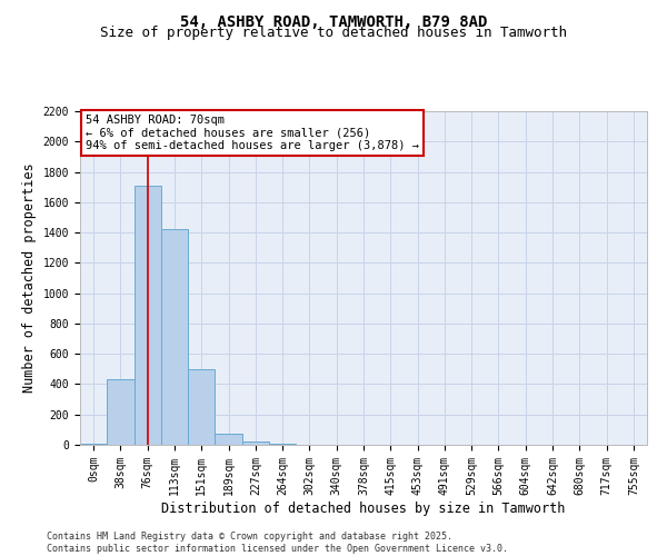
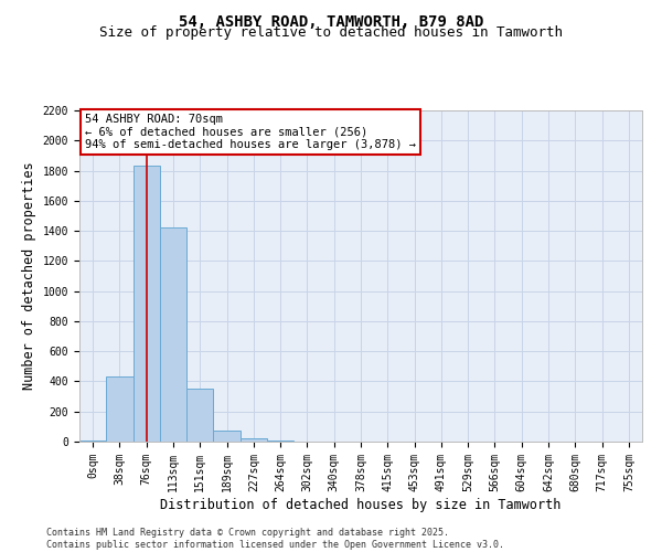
76sqm: 1710 -> 1830
151sqm: 500 -> 360
